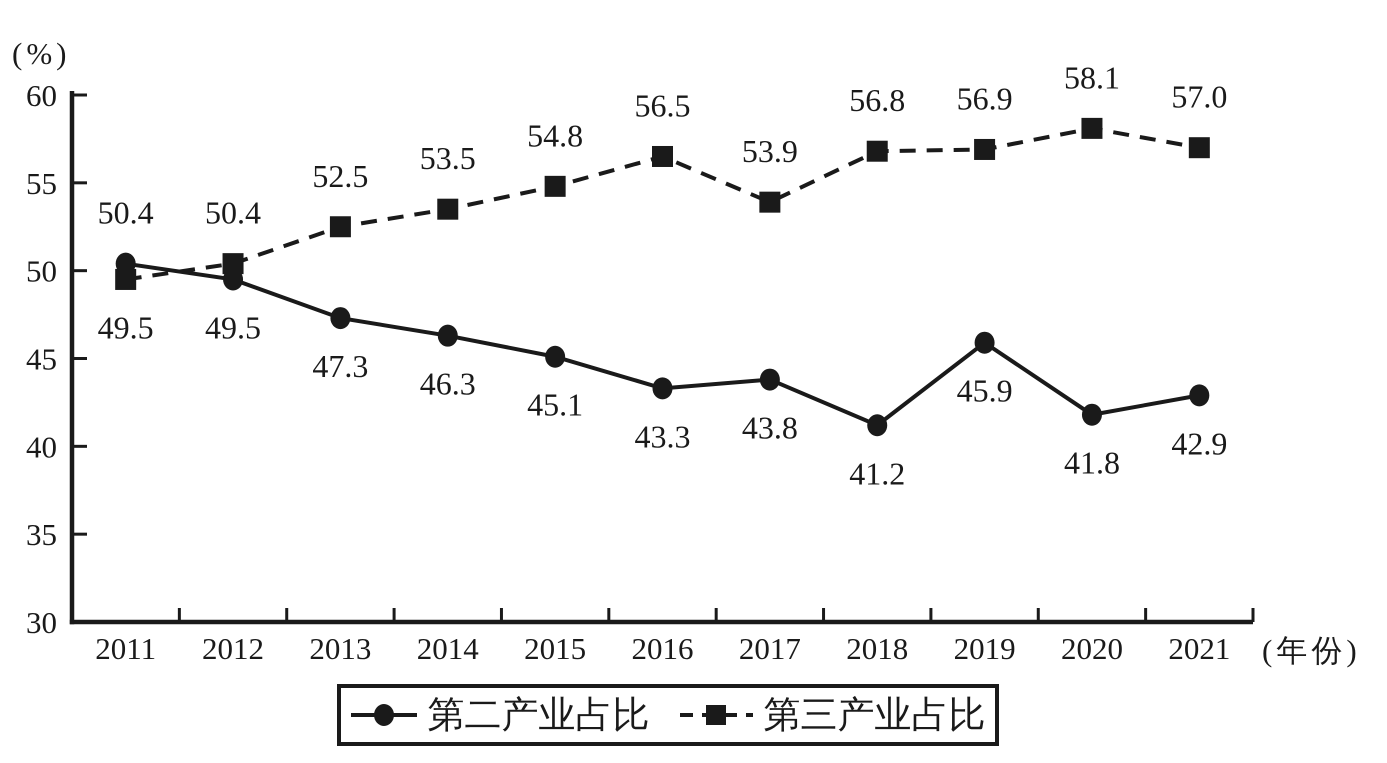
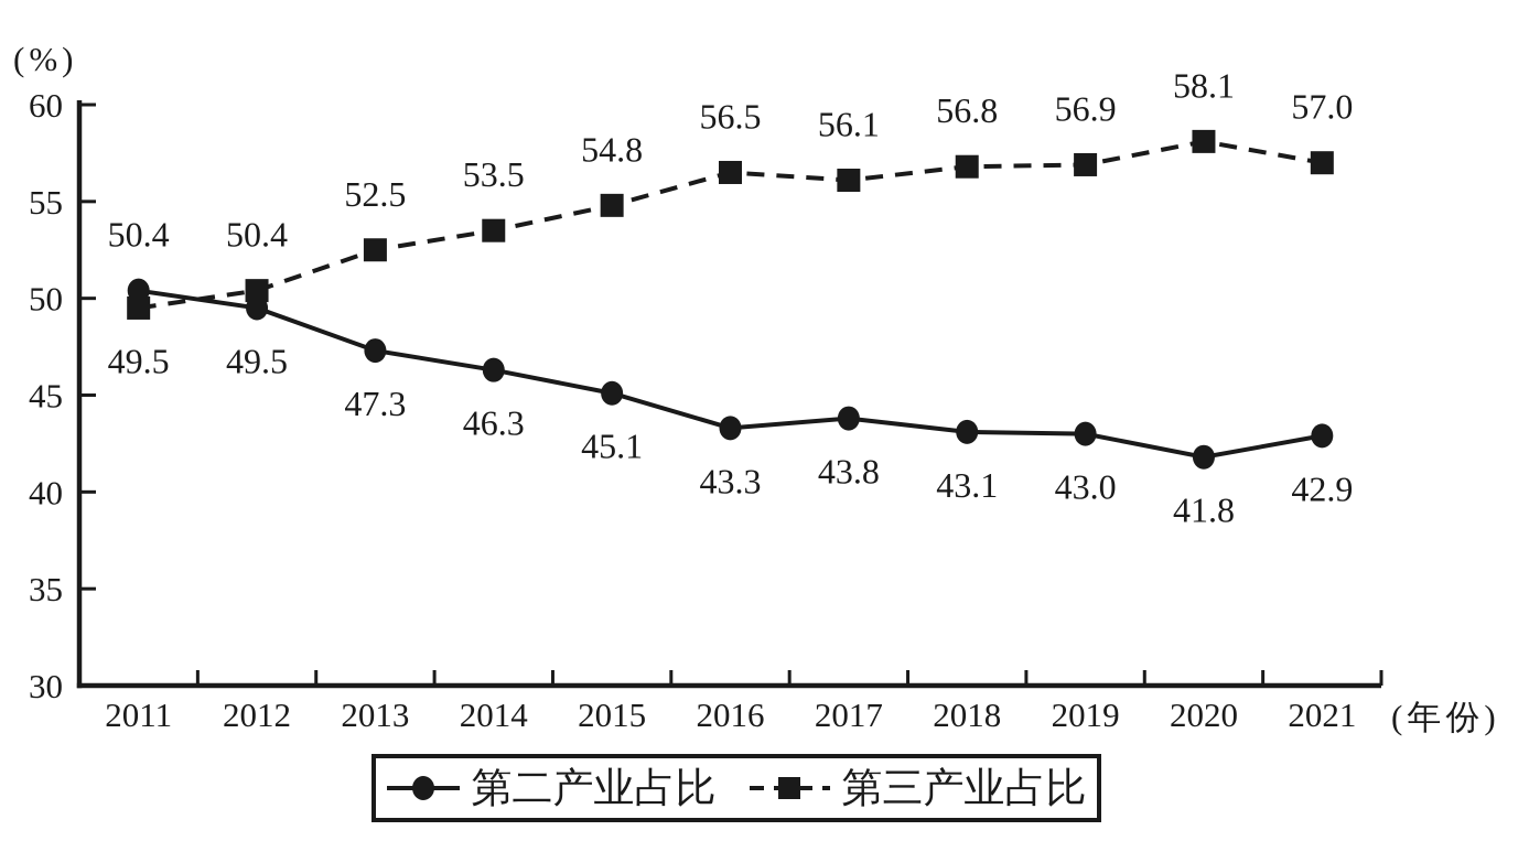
第三产业占比/2017: 53.9 -> 56.1
第二产业占比/2018: 41.2 -> 43.1
第二产业占比/2019: 45.9 -> 43.0
